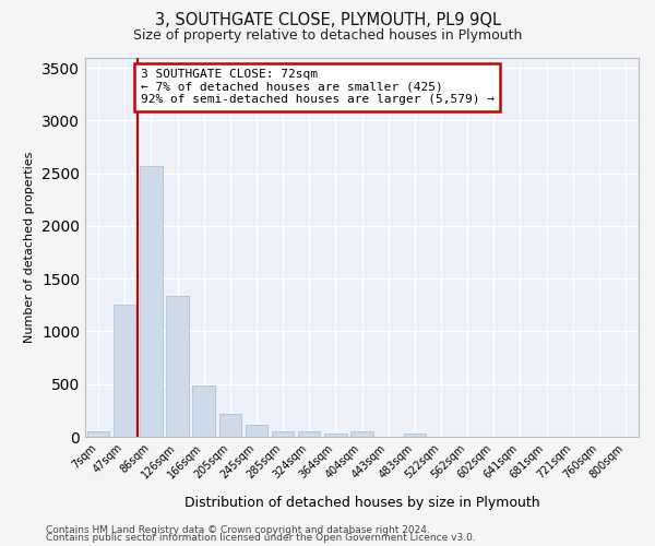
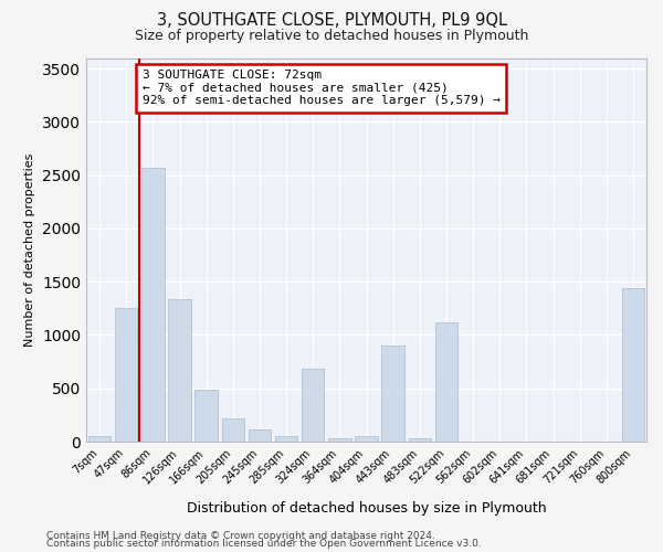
324sqm: 50 -> 680
443sqm: 0 -> 900
522sqm: 0 -> 1120
800sqm: 0 -> 1440
